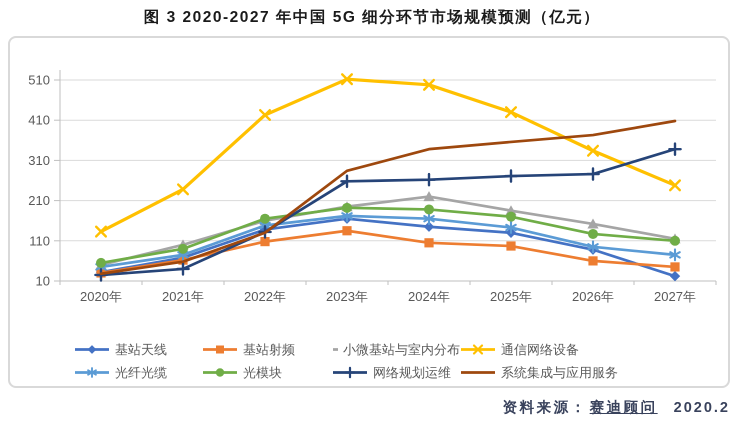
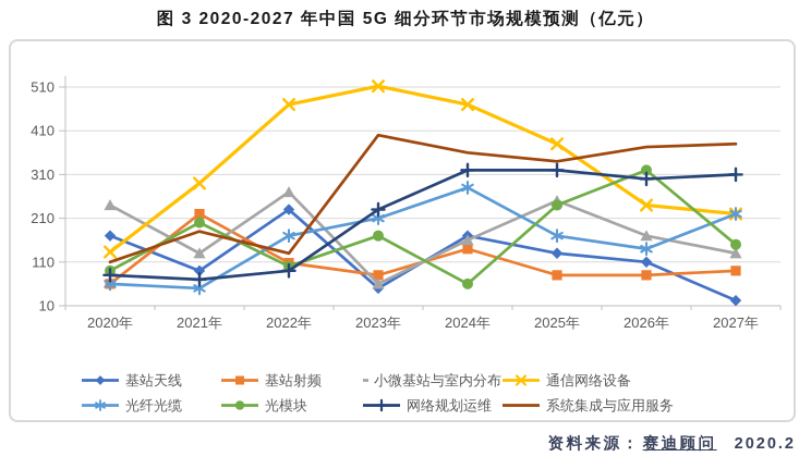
基站天线/2020年: 30 -> 170
基站射频/2020年: 30 -> 60
小微基站与室内分布/2020年: 50 -> 240
光纤光缆/2020年: 40 -> 60
光模块/2020年: 60 -> 90
网络规划运维/2020年: 20 -> 80
系统集成与应用服务/2020年: 30 -> 110
基站天线/2021年: 70 -> 90
基站射频/2021年: 60 -> 220
小微基站与室内分布/2021年: 100 -> 130
通信网络设备/2021年: 240 -> 290
光纤光缆/2021年: 80 -> 50
光模块/2021年: 90 -> 200
网络规划运维/2021年: 40 -> 70
系统集成与应用服务/2021年: 60 -> 180
基站天线/2022年: 140 -> 230
小微基站与室内分布/2022年: 160 -> 270
通信网络设备/2022年: 420 -> 470
光纤光缆/2022年: 150 -> 170
光模块/2022年: 160 -> 100
网络规划运维/2022年: 130 -> 90
基站天线/2023年: 160 -> 50
基站射频/2023年: 140 -> 80
小微基站与室内分布/2023年: 200 -> 60
光纤光缆/2023年: 170 -> 210
光模块/2023年: 190 -> 170
网络规划运维/2023年: 260 -> 230
系统集成与应用服务/2023年: 280 -> 400
基站天线/2024年: 140 -> 170
基站射频/2024年: 100 -> 140
小微基站与室内分布/2024年: 220 -> 160
通信网络设备/2024年: 500 -> 470
光纤光缆/2024年: 160 -> 280
光模块/2024年: 190 -> 60
网络规划运维/2024年: 260 -> 320
系统集成与应用服务/2024年: 340 -> 360
基站射频/2025年: 100 -> 80
小微基站与室内分布/2025年: 180 -> 250
通信网络设备/2025年: 430 -> 380
光纤光缆/2025年: 140 -> 170
光模块/2025年: 170 -> 240
网络规划运维/2025年: 270 -> 320
系统集成与应用服务/2025年: 360 -> 340
基站天线/2026年: 90 -> 110
基站射频/2026年: 60 -> 80
小微基站与室内分布/2026年: 150 -> 170
通信网络设备/2026年: 330 -> 240
光纤光缆/2026年: 100 -> 140
光模块/2026年: 130 -> 320
网络规划运维/2026年: 280 -> 300
基站射频/2027年: 40 -> 90
小微基站与室内分布/2027年: 120 -> 130
通信网络设备/2027年: 250 -> 220
光纤光缆/2027年: 80 -> 220
光模块/2027年: 110 -> 150
网络规划运维/2027年: 340 -> 310
系统集成与应用服务/2027年: 410 -> 380
